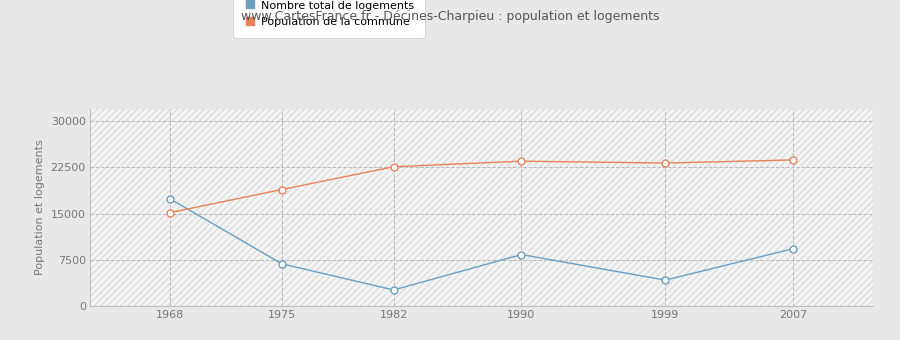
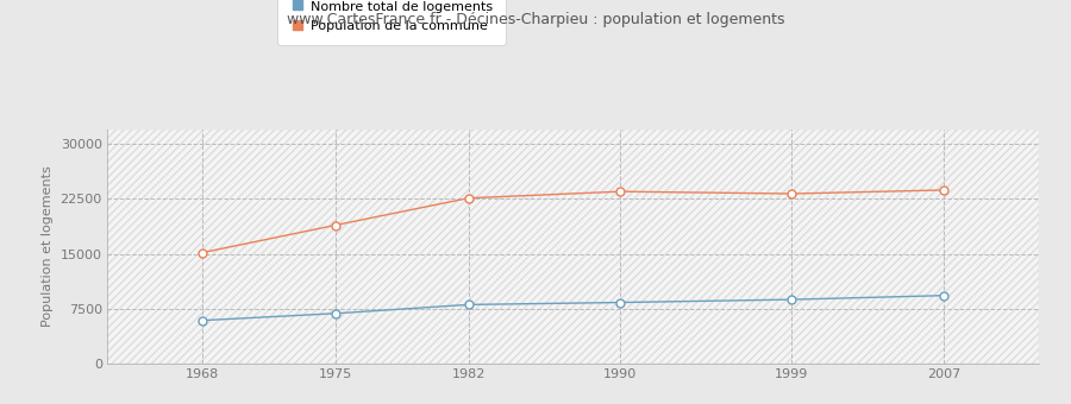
Nombre total de logements/1968: 17400 -> 5900
Nombre total de logements/1982: 2600 -> 8000
Nombre total de logements/1999: 4200 -> 8800
